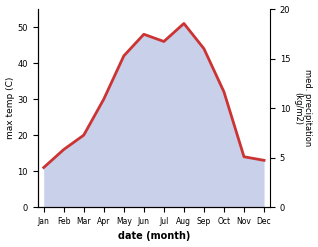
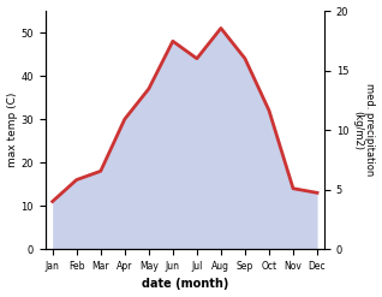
Mar: 20 -> 18
May: 42 -> 37
Jul: 46 -> 44
